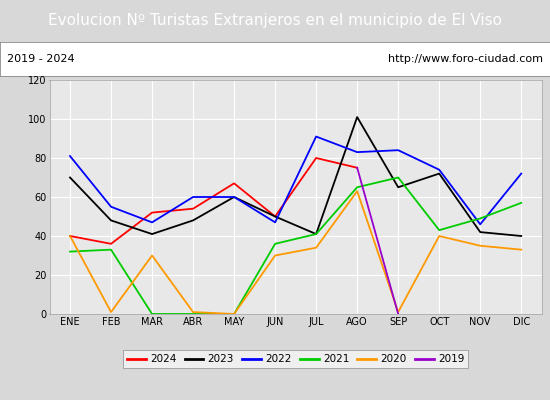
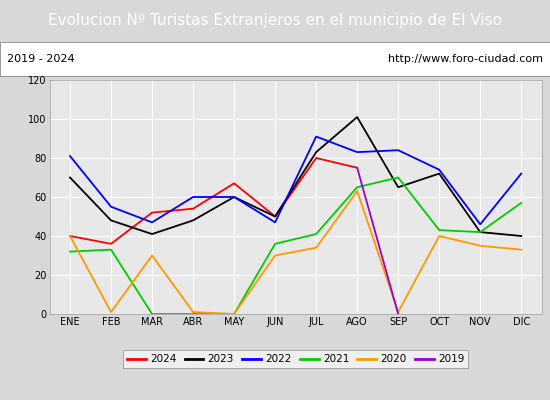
2023/JUL: 41 -> 83
2021/NOV: 49 -> 42
